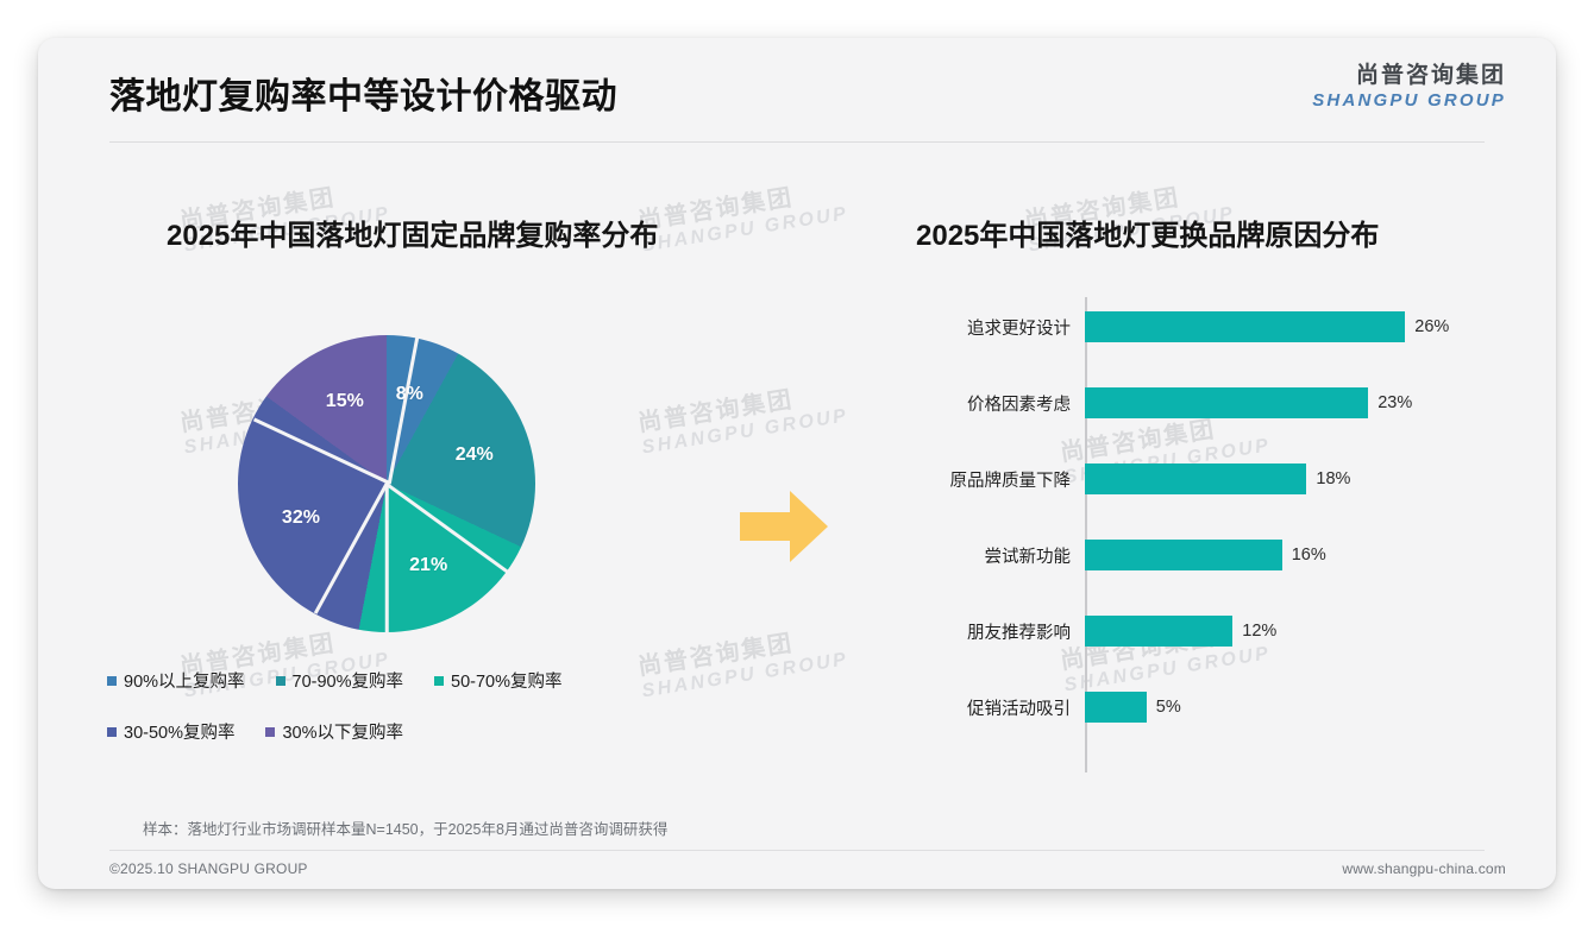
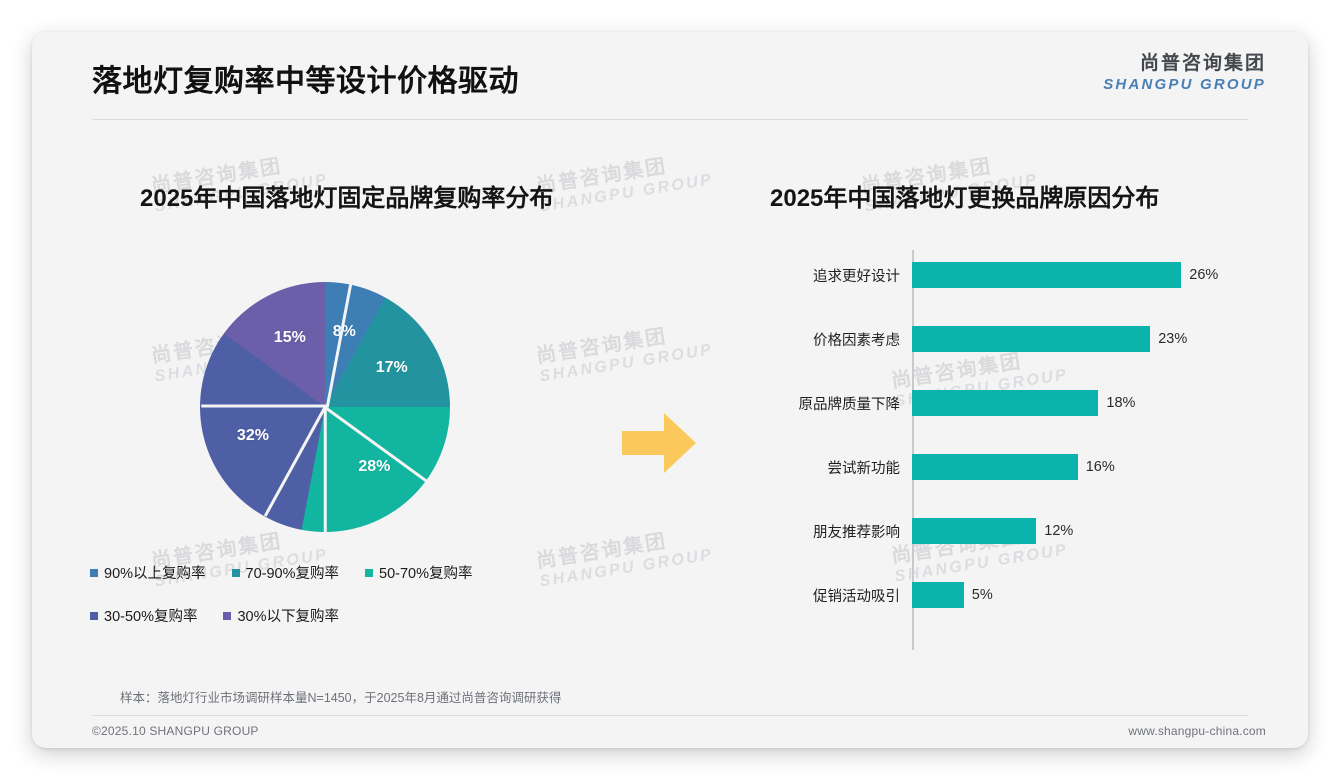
2025年中国落地灯固定品牌复购率分布/70-90%复购率: 24% -> 17%
2025年中国落地灯固定品牌复购率分布/50-70%复购率: 21% -> 28%
